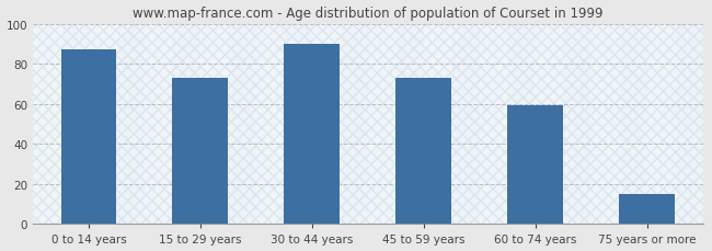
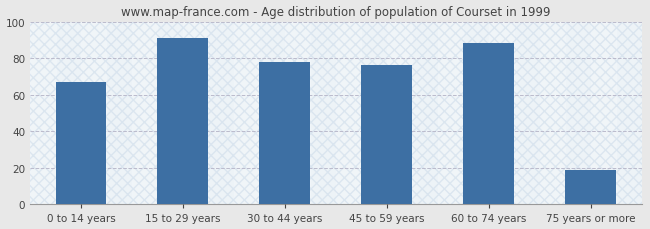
0 to 14 years: 87 -> 67
15 to 29 years: 73 -> 91
30 to 44 years: 90 -> 78
45 to 59 years: 73 -> 76
60 to 74 years: 59 -> 88
75 years or more: 15 -> 19
